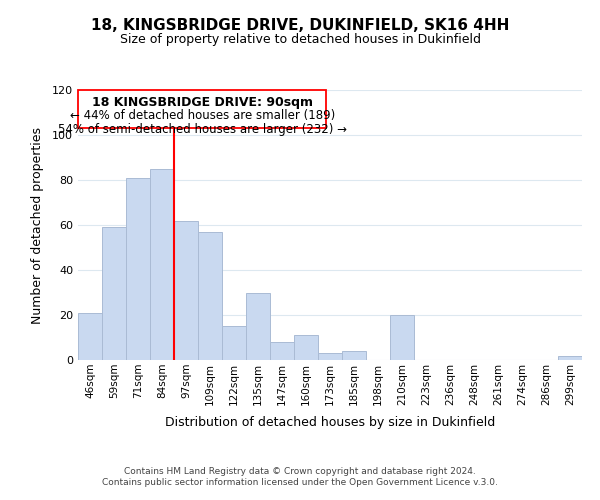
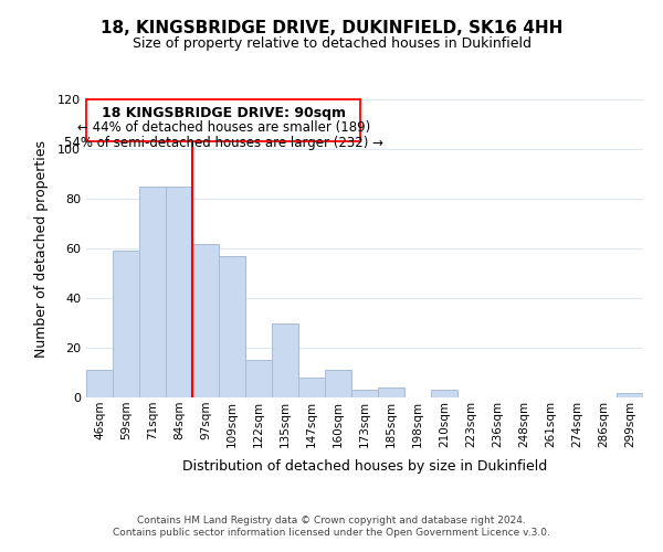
46sqm: 21 -> 11
71sqm: 81 -> 85
210sqm: 20 -> 3
